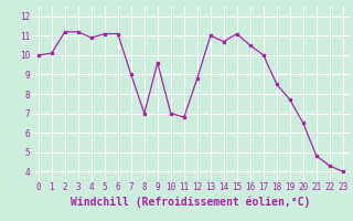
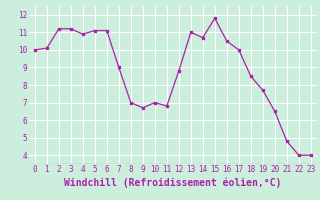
9: 9.6 -> 6.7
15: 11.1 -> 11.8
22: 4.3 -> 4.0
